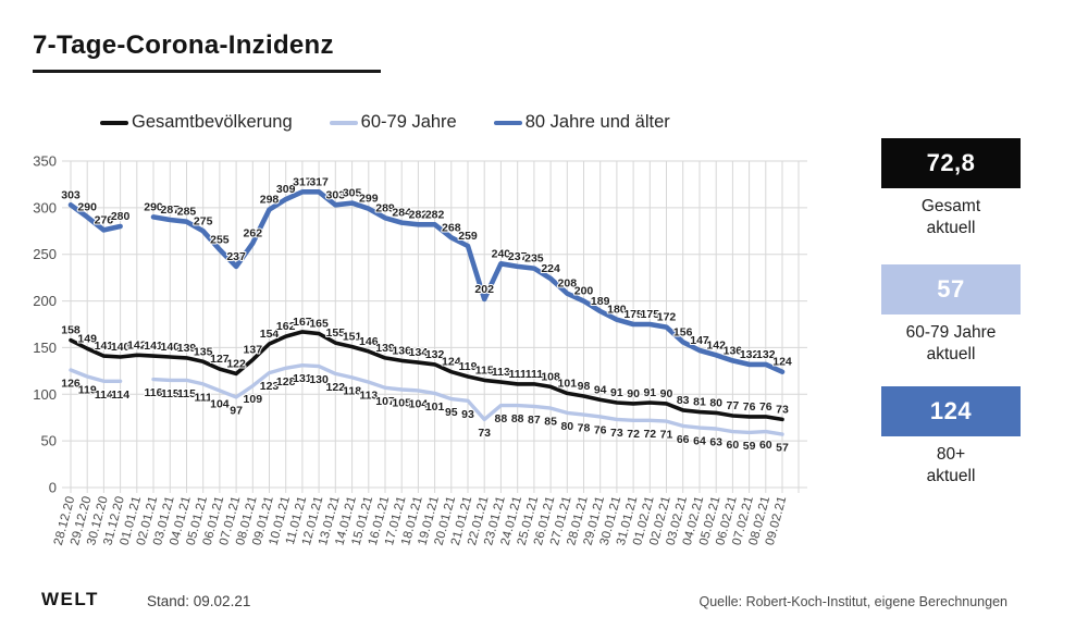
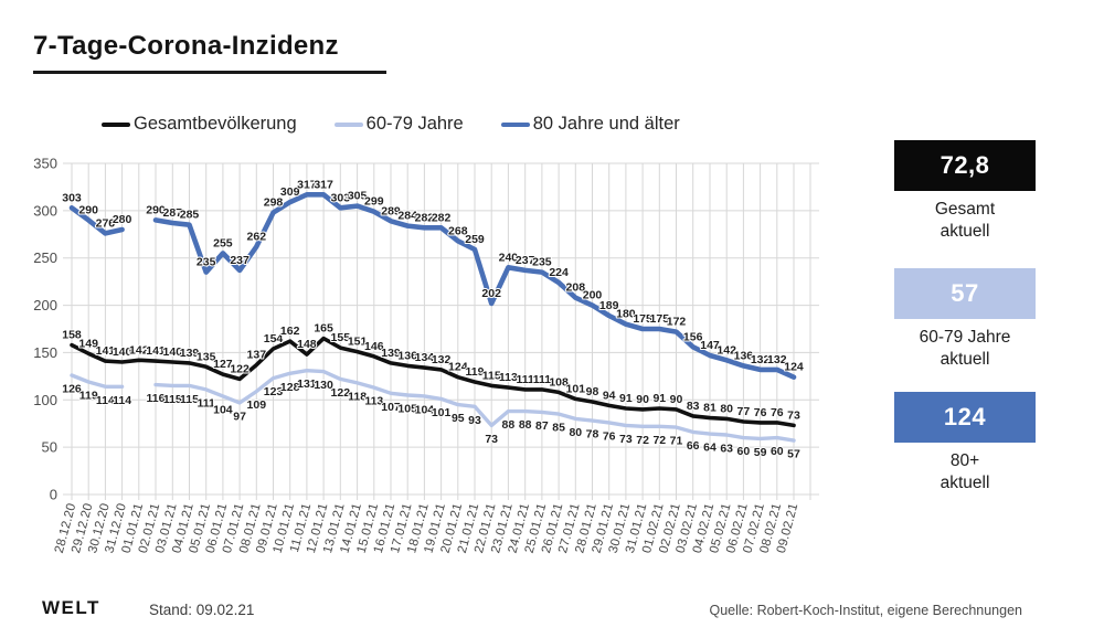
80 Jahre und älter/05.01.21: 275 -> 235
Gesamtbevölkerung/11.01.21: 167 -> 148
